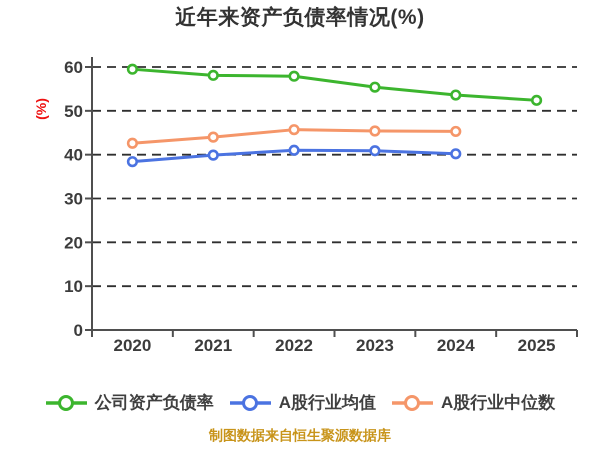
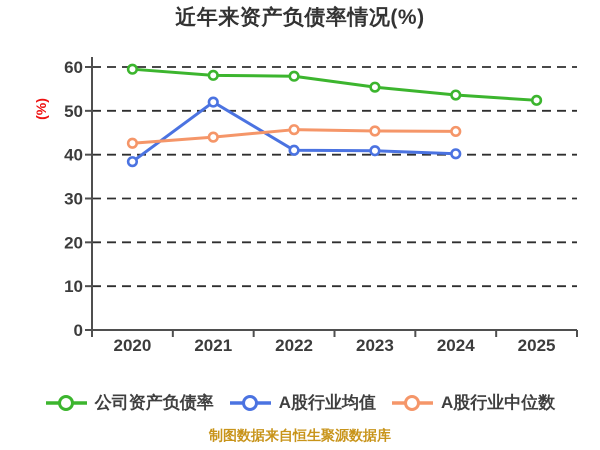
A股行业均值/2021: 40 -> 52
